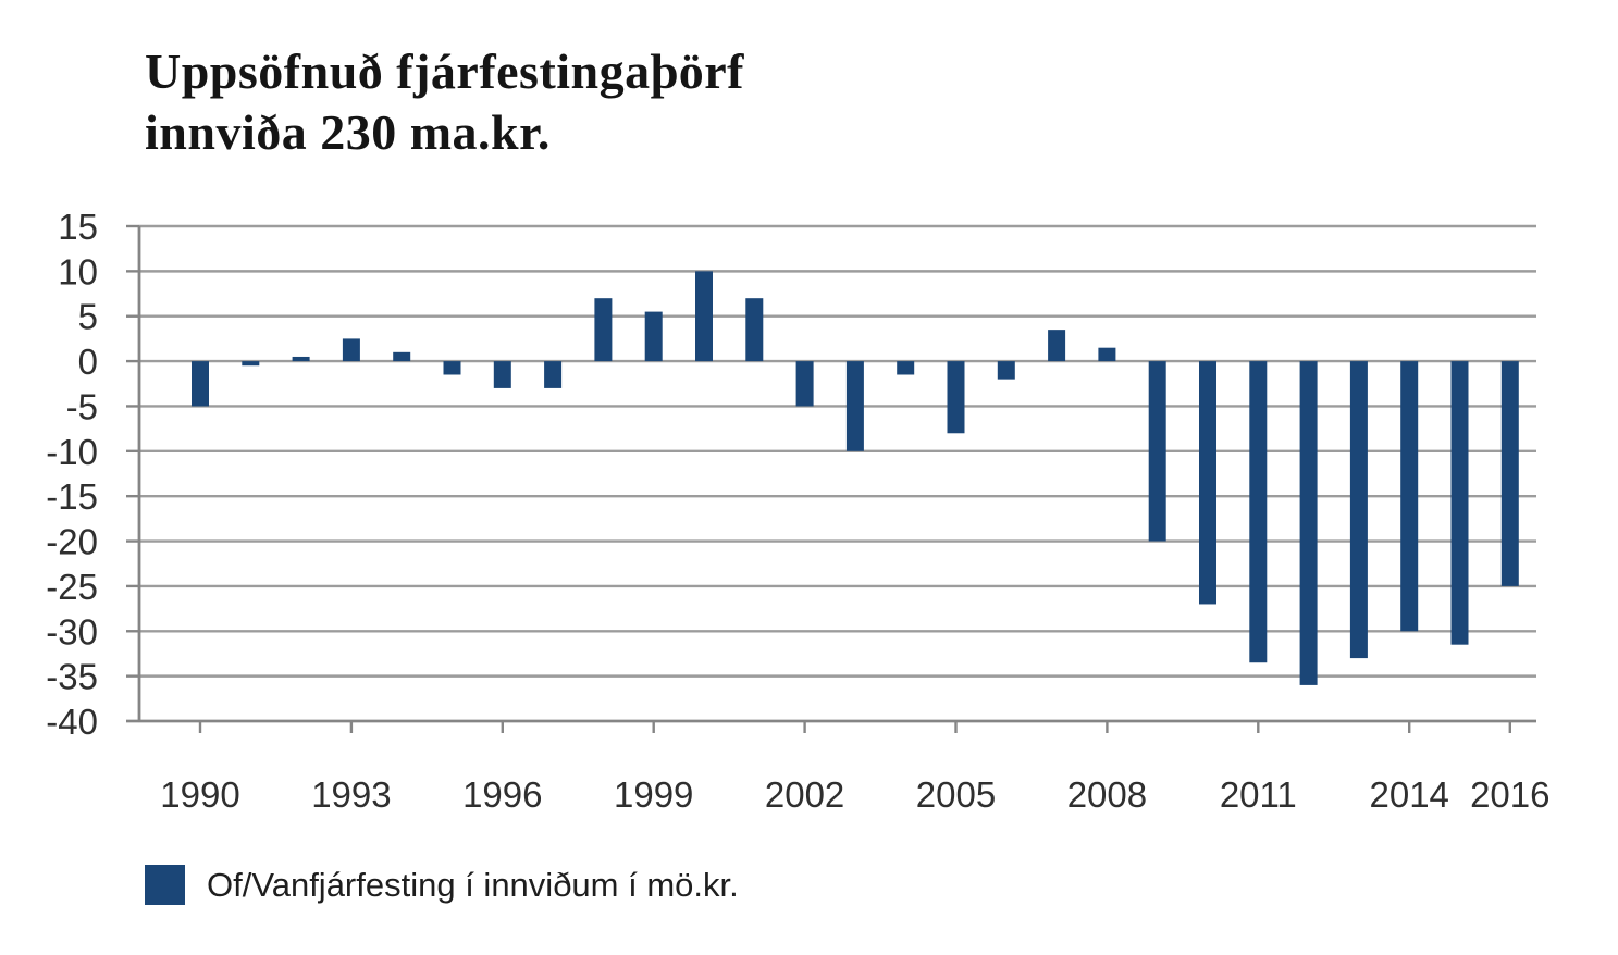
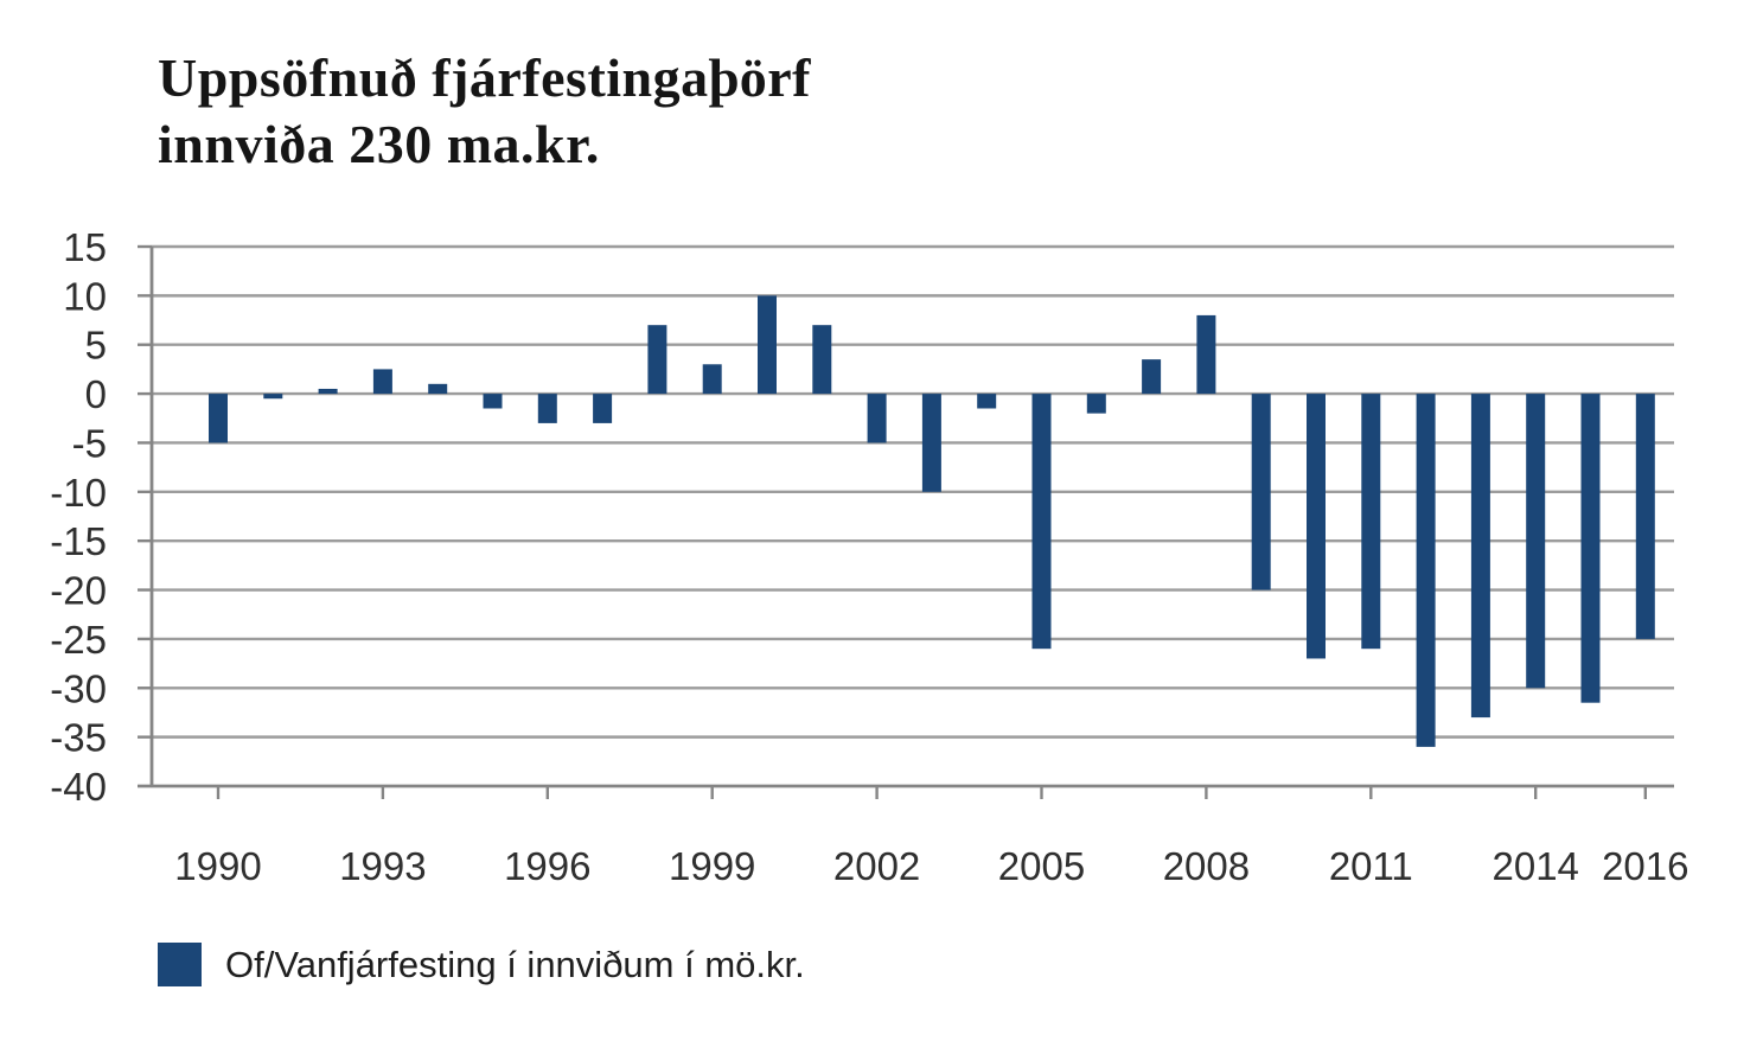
1999: 6 -> 3
2005: -8 -> -26
2008: 2 -> 8
2011: -34 -> -26
